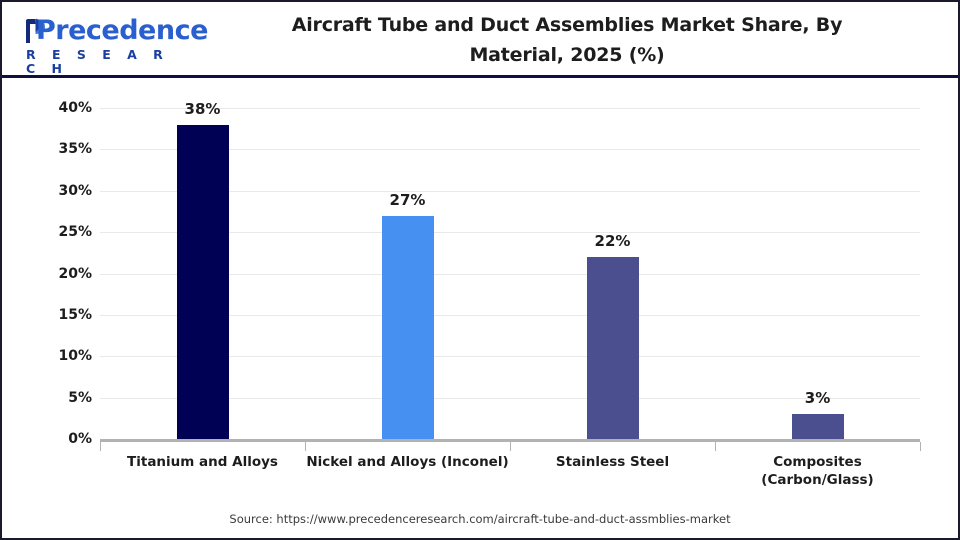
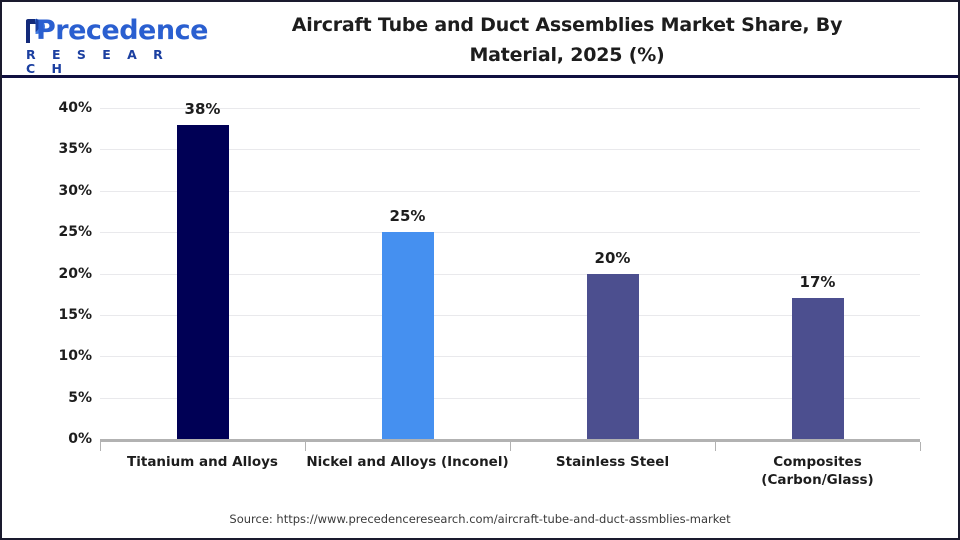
Nickel and Alloys (Inconel): 27% -> 25%
Stainless Steel: 22% -> 20%
Composites (Carbon/Glass): 3% -> 17%
